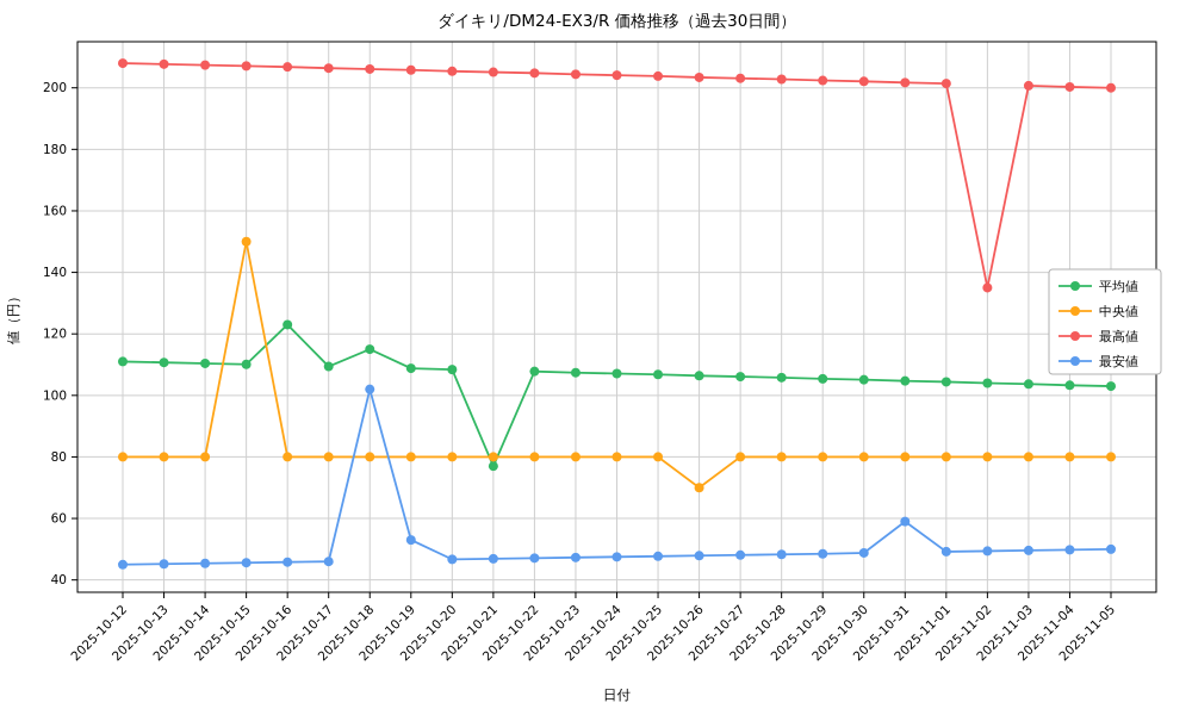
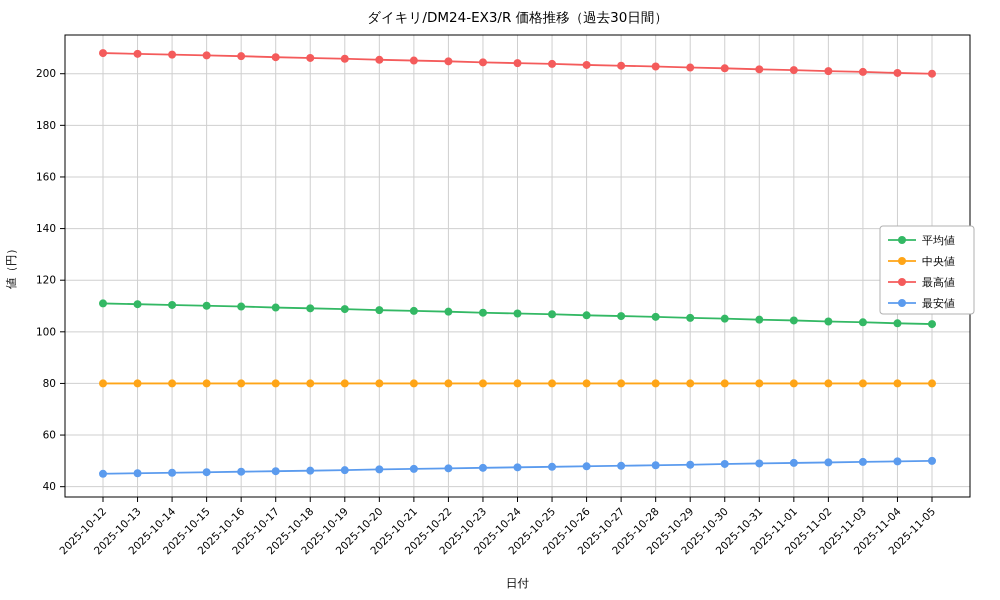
中央値/2025-10-15: 150 -> 80
平均値/2025-10-16: 123 -> 110
平均値/2025-10-18: 115 -> 109
最安値/2025-10-18: 102 -> 46
最安値/2025-10-19: 53 -> 46
平均値/2025-10-21: 77 -> 108
中央値/2025-10-26: 70 -> 80
最安値/2025-10-31: 59 -> 49
最高値/2025-11-02: 135 -> 201
